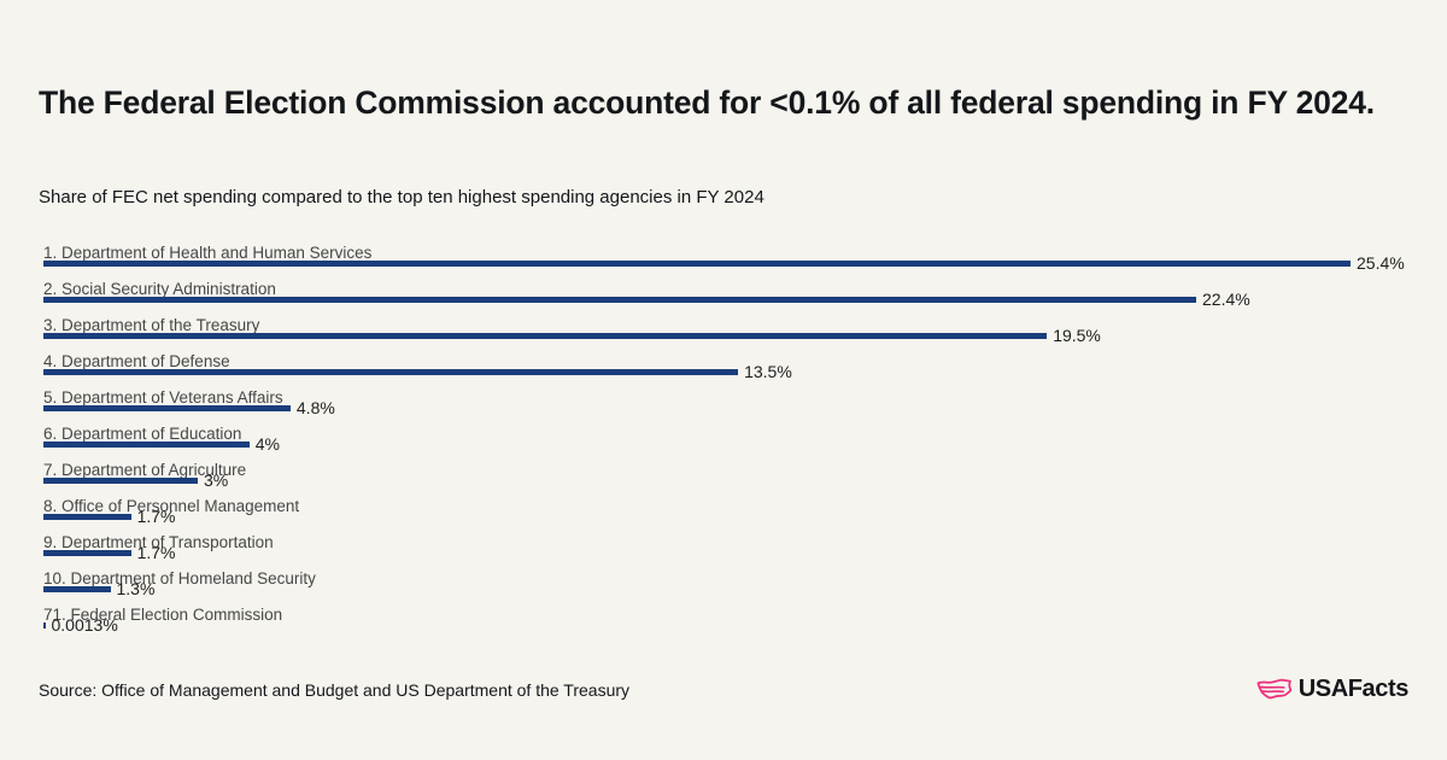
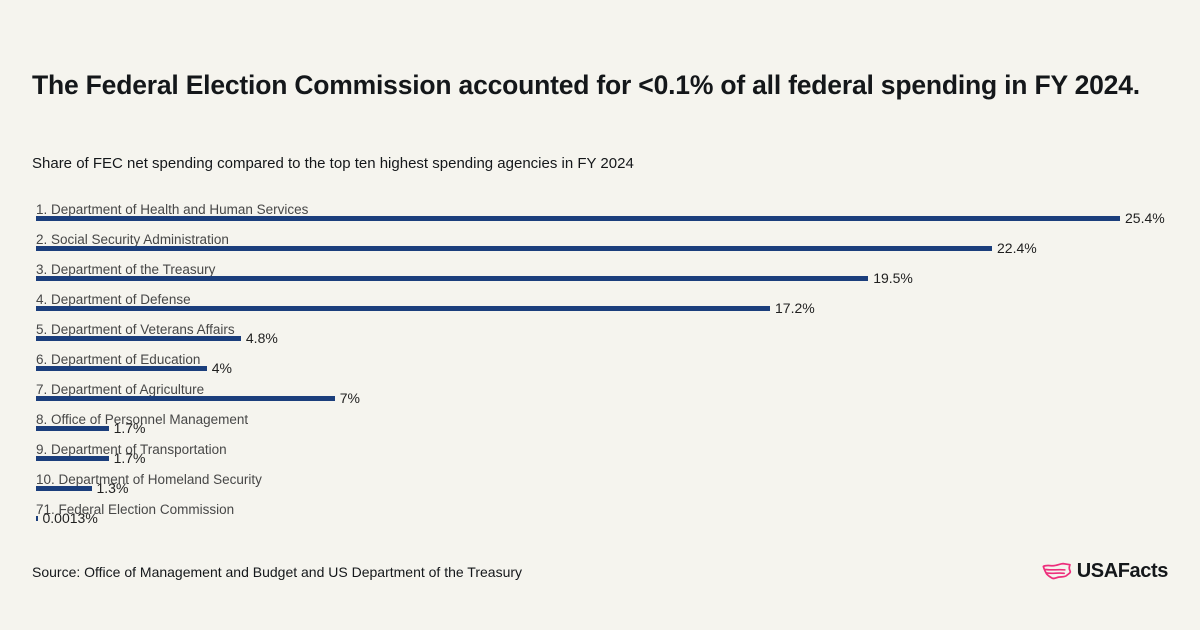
4. Department of Defense: 13.5% -> 17.2%
7. Department of Agriculture: 3% -> 7%
